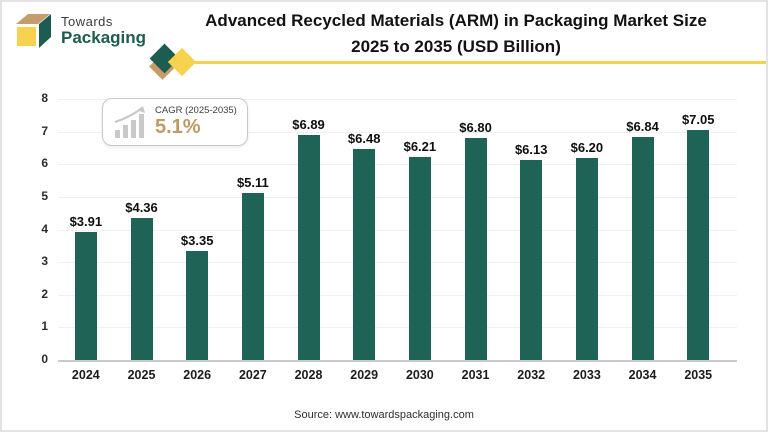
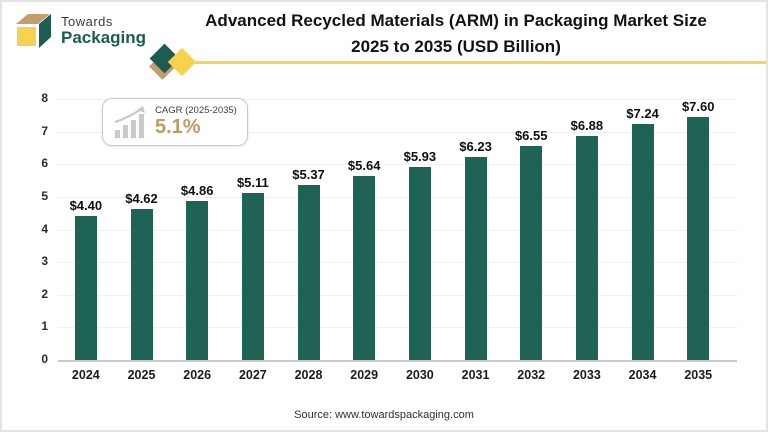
2024: $3.91 -> $4.40
2025: $4.36 -> $4.62
2026: $3.35 -> $4.86
2028: $6.89 -> $5.37
2029: $6.48 -> $5.64
2030: $6.21 -> $5.93
2031: $6.80 -> $6.23
2032: $6.13 -> $6.55
2033: $6.20 -> $6.88
2034: $6.84 -> $7.24
2035: $7.05 -> $7.60
